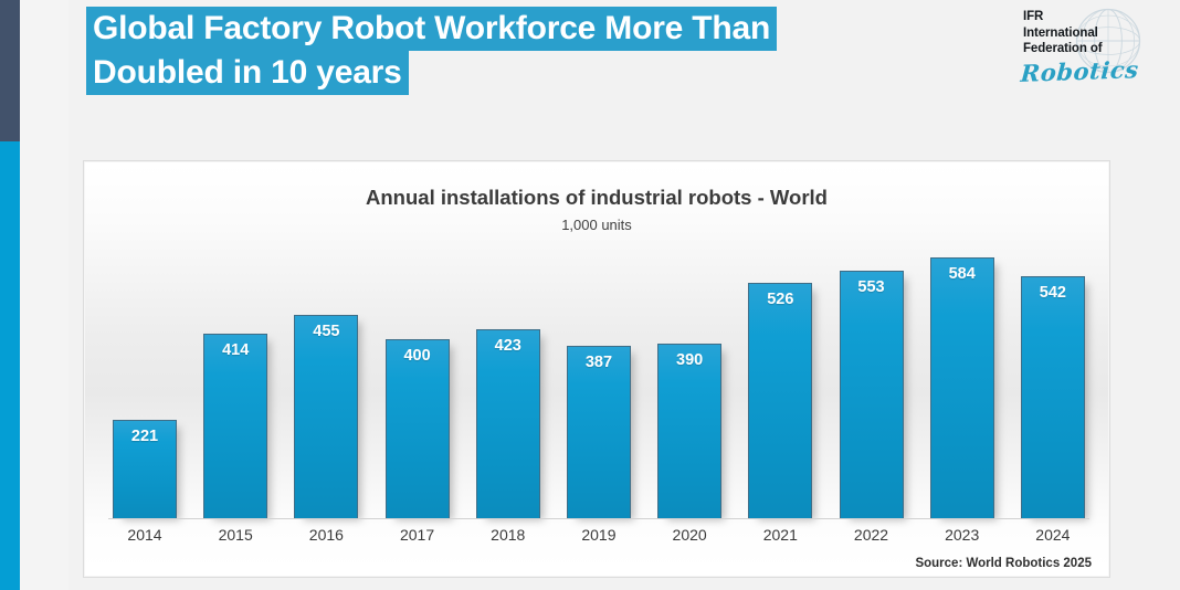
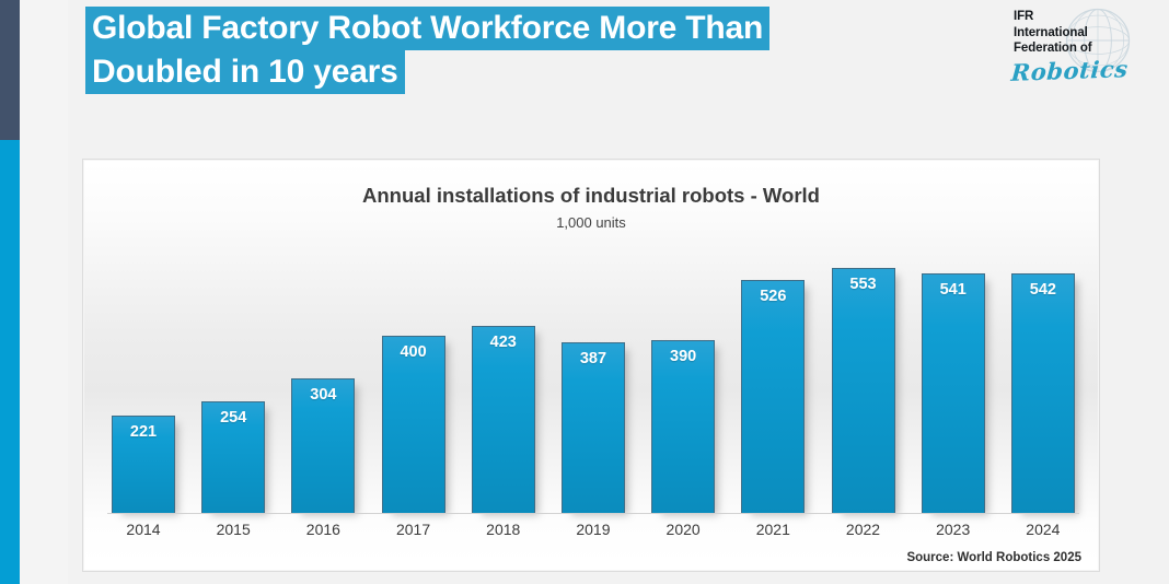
2015: 414 -> 254
2016: 455 -> 304
2023: 584 -> 541
